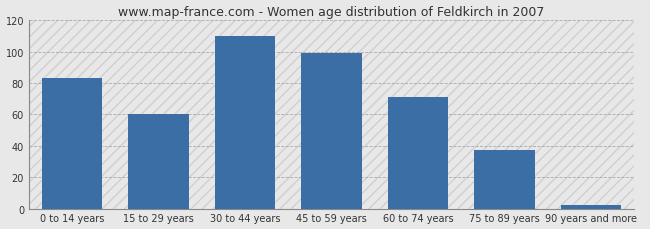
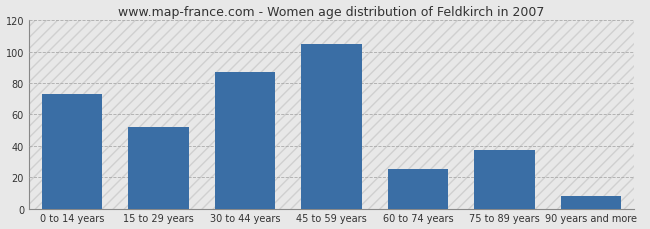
0 to 14 years: 83 -> 73
15 to 29 years: 60 -> 52
30 to 44 years: 110 -> 87
45 to 59 years: 99 -> 105
60 to 74 years: 71 -> 25
90 years and more: 2 -> 8
